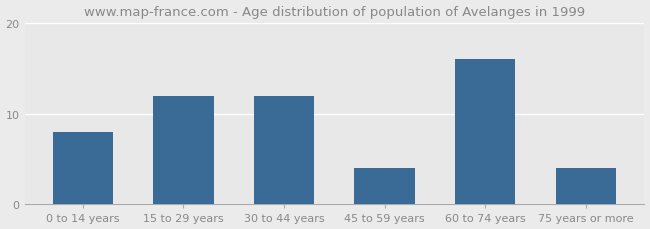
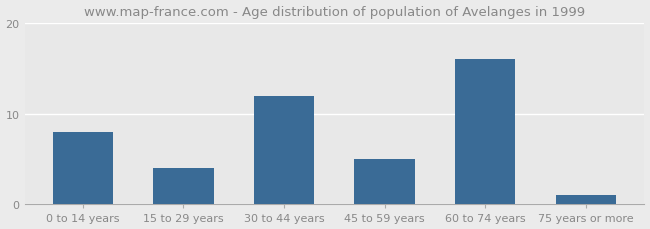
15 to 29 years: 12 -> 4
45 to 59 years: 4 -> 5
75 years or more: 4 -> 1
